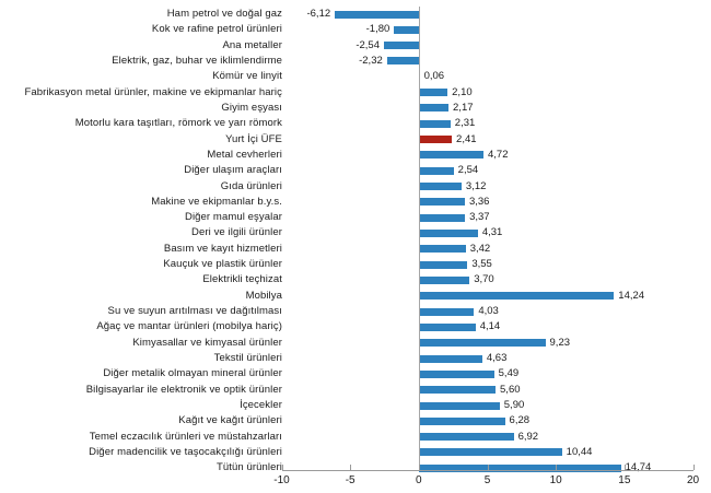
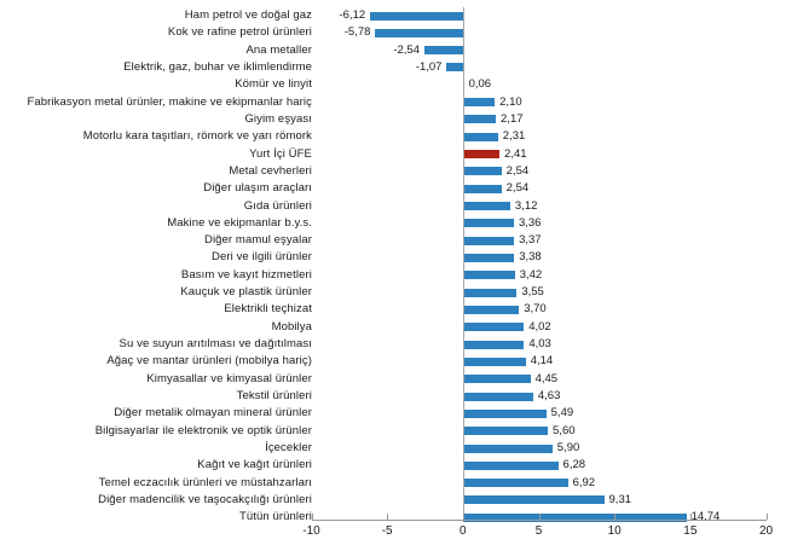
Kok ve rafine petrol ürünleri: -1,80 -> -5,78
Elektrik, gaz, buhar ve iklimlendirme: -2,32 -> -1,07
Metal cevherleri: 4,72 -> 2,54
Deri ve ilgili ürünler: 4,31 -> 3,38
Mobilya: 14,24 -> 4,02
Kimyasallar ve kimyasal ürünler: 9,23 -> 4,45
Diğer madencilik ve taşocakçılığı ürünleri: 10,44 -> 9,31
